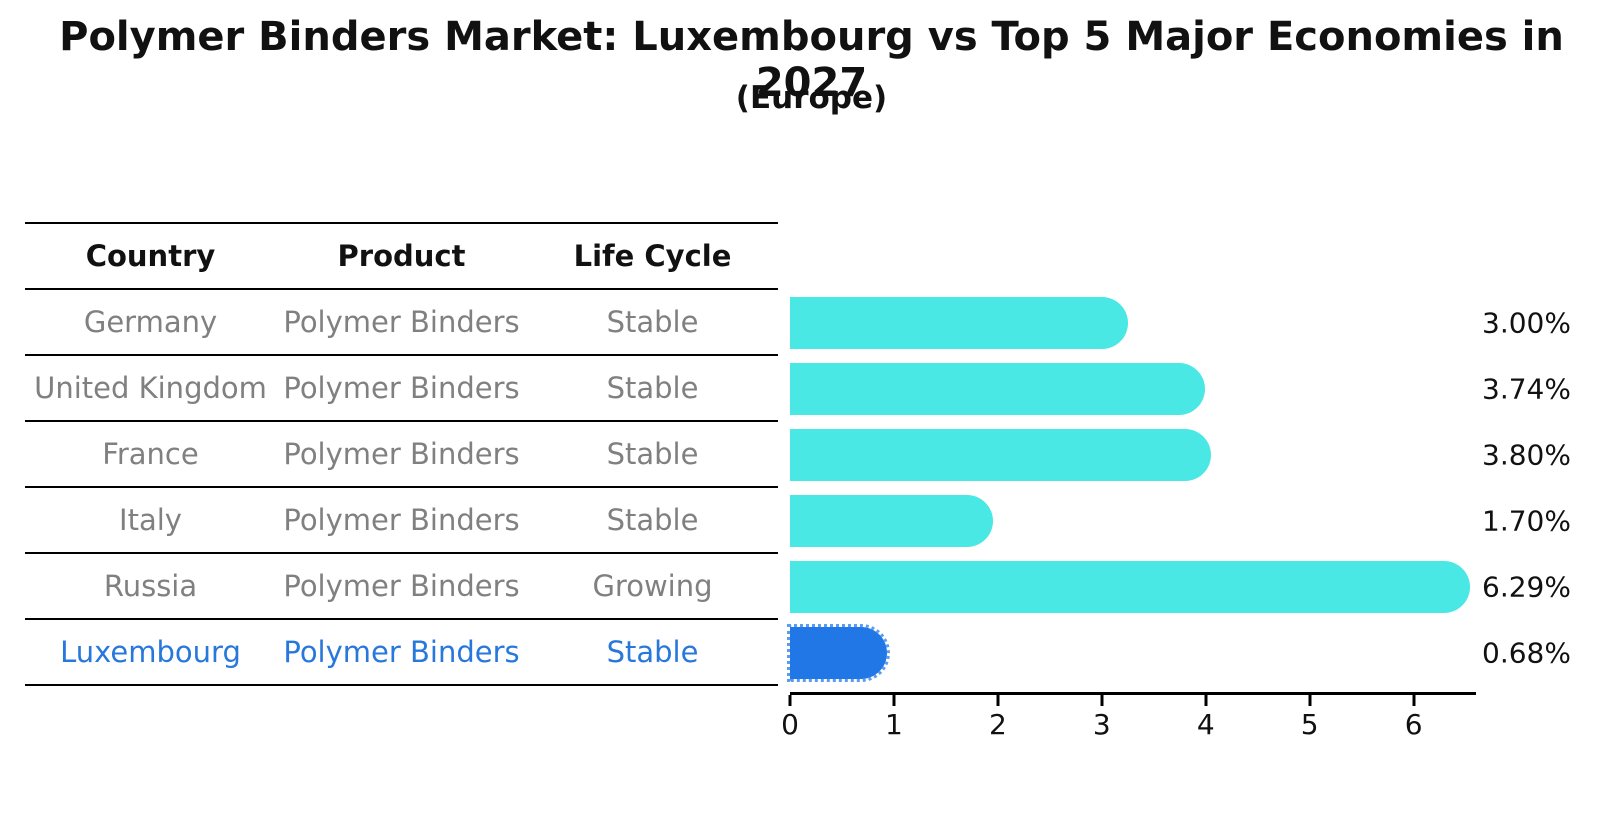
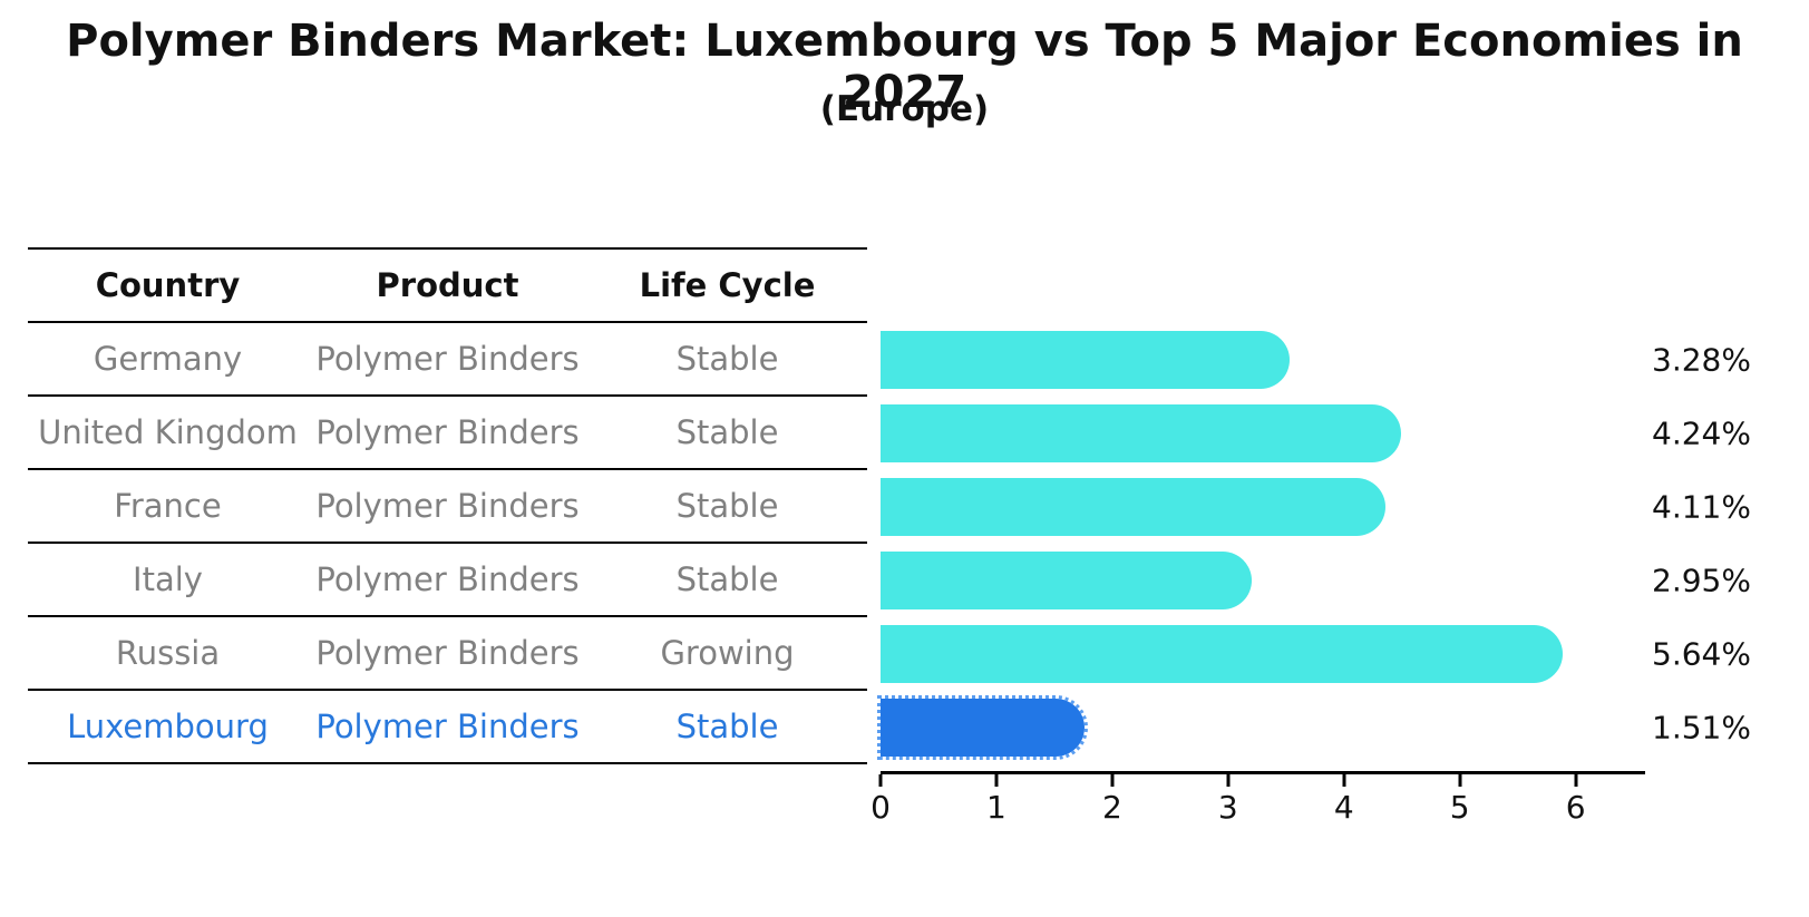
Germany: 3.00% -> 3.28%
United Kingdom: 3.74% -> 4.24%
France: 3.80% -> 4.11%
Italy: 1.70% -> 2.95%
Russia: 6.29% -> 5.64%
Luxembourg: 0.68% -> 1.51%
